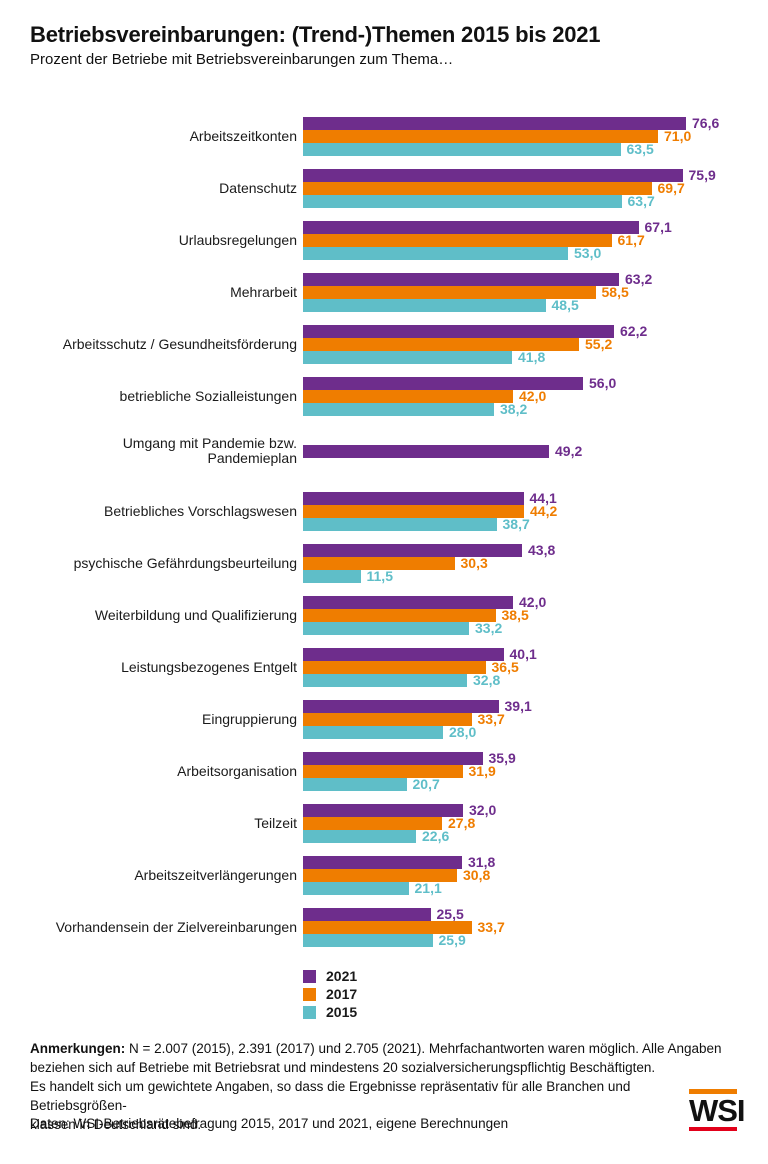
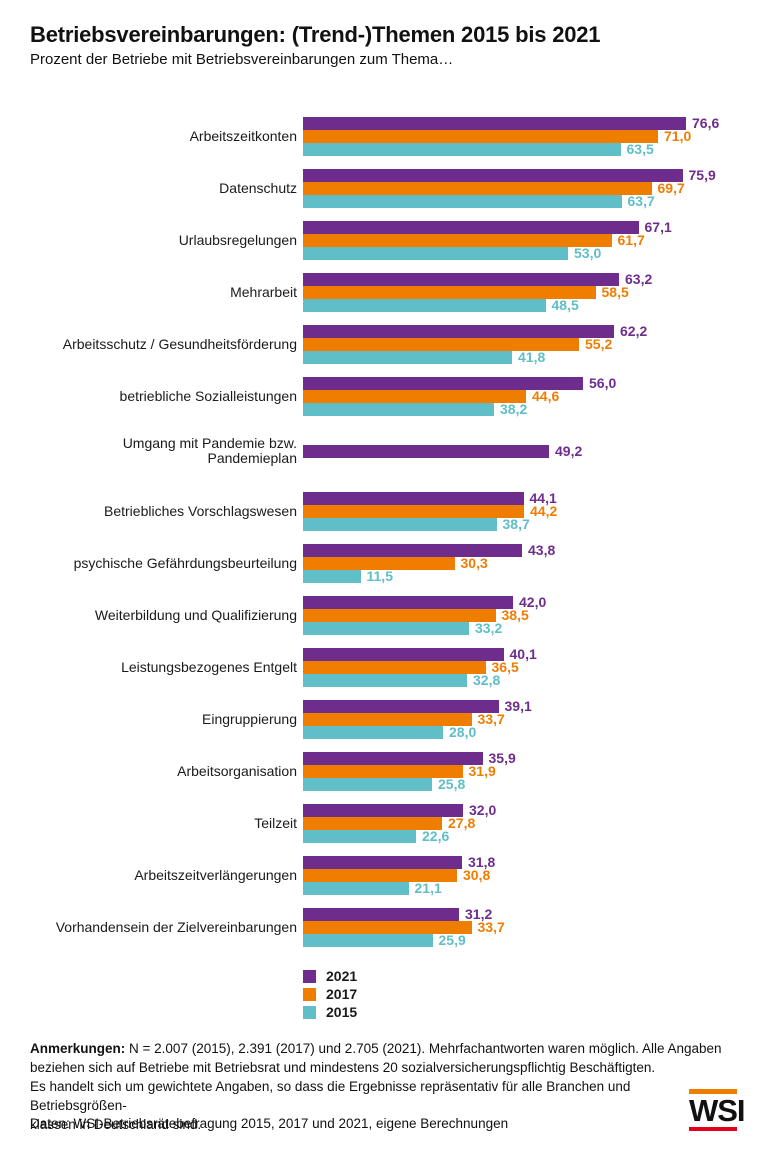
2017/betriebliche Sozialleistungen: 42,0 -> 44,6
2015/Arbeitsorganisation: 20,7 -> 25,8
2021/Vorhandensein der Zielvereinbarungen: 25,5 -> 31,2
